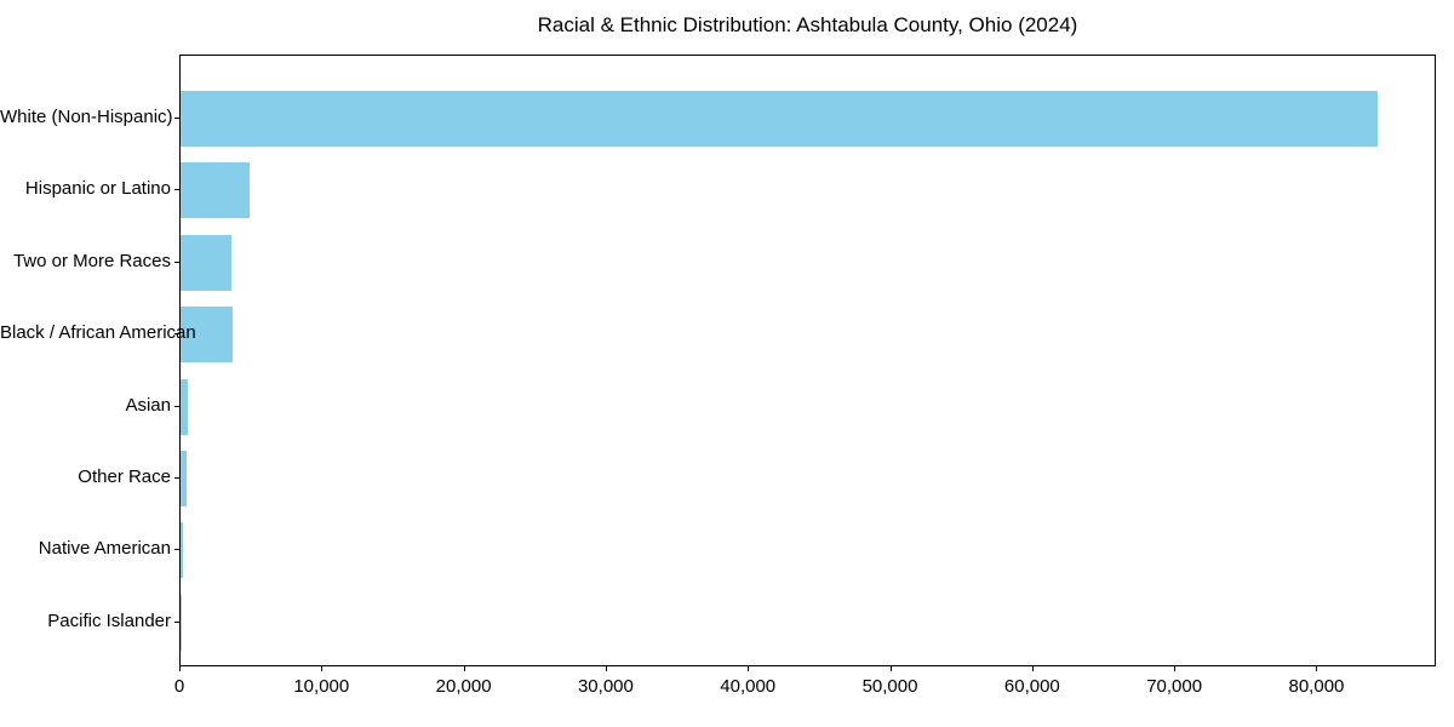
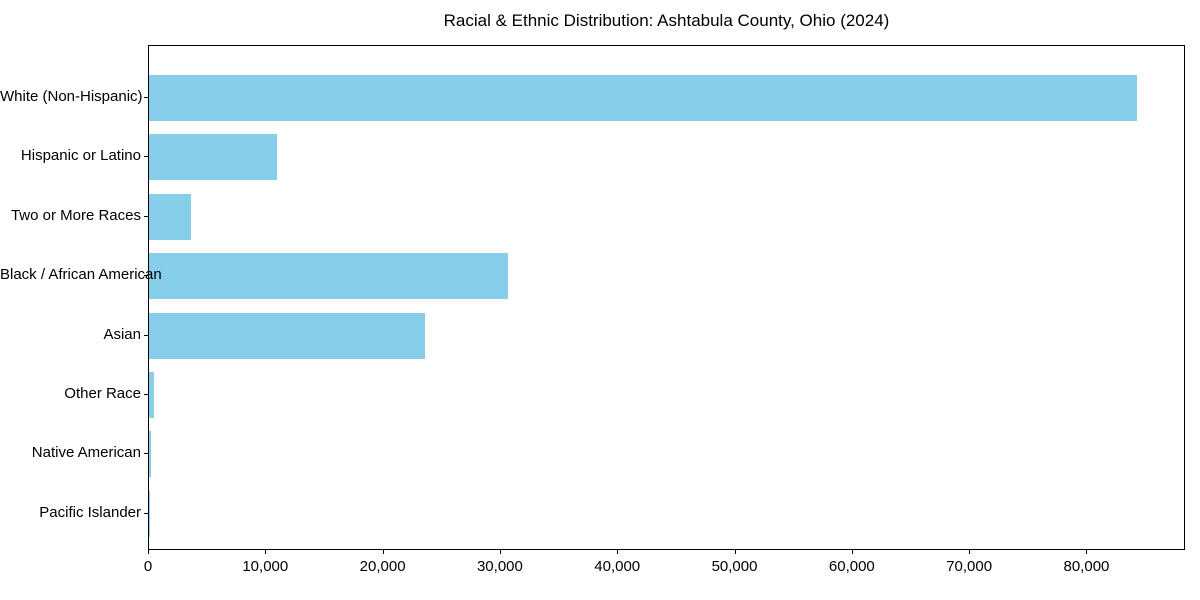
Hispanic or Latino: 4800 -> 10900
Black / African American: 3700 -> 30600
Asian: 500 -> 23500
